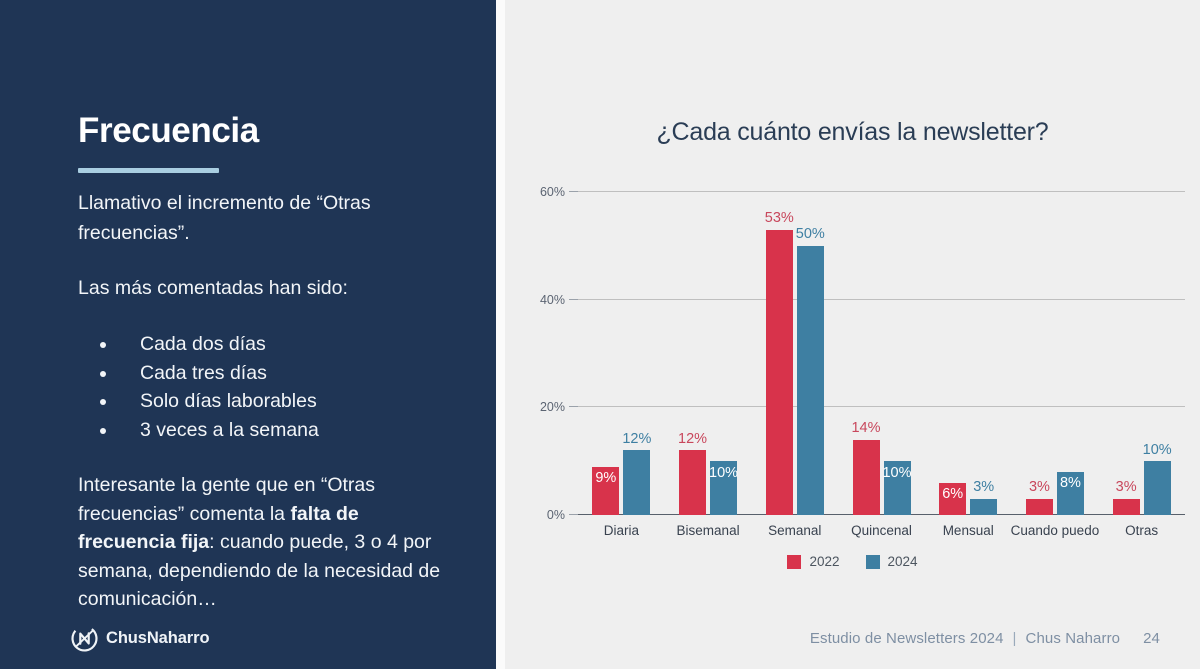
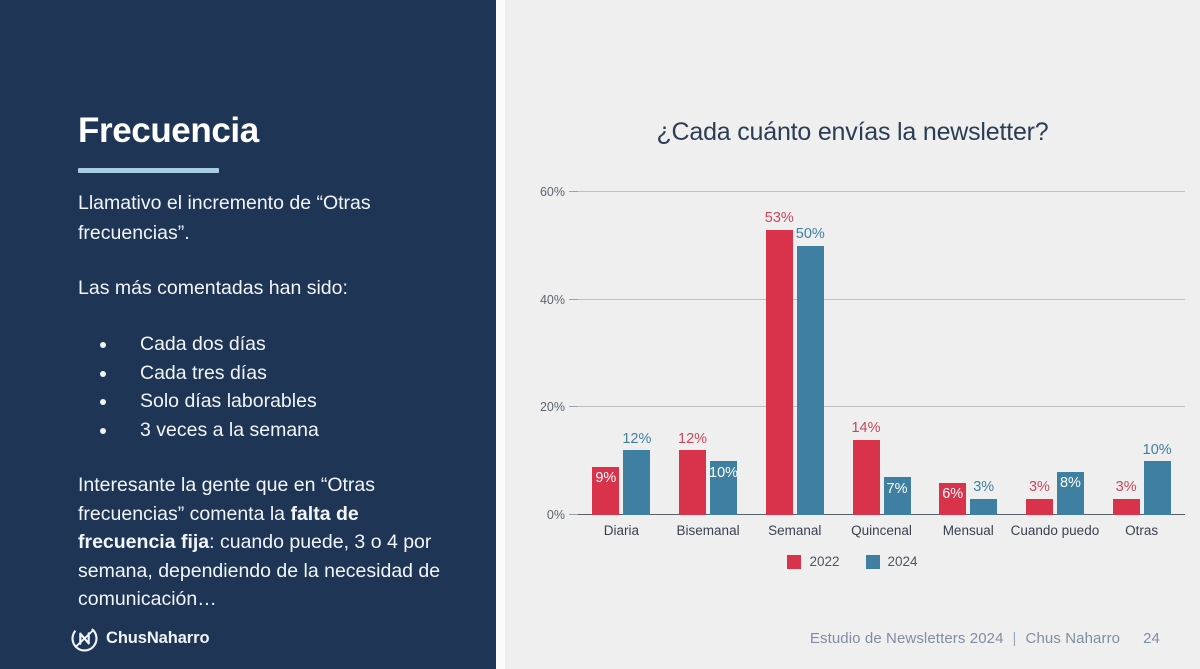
2024/Quincenal: 10% -> 7%
